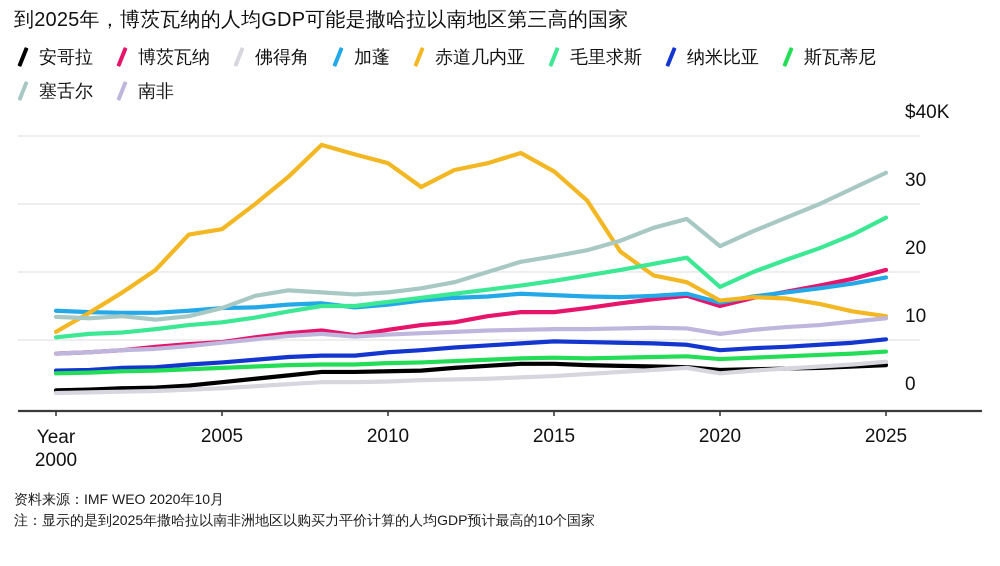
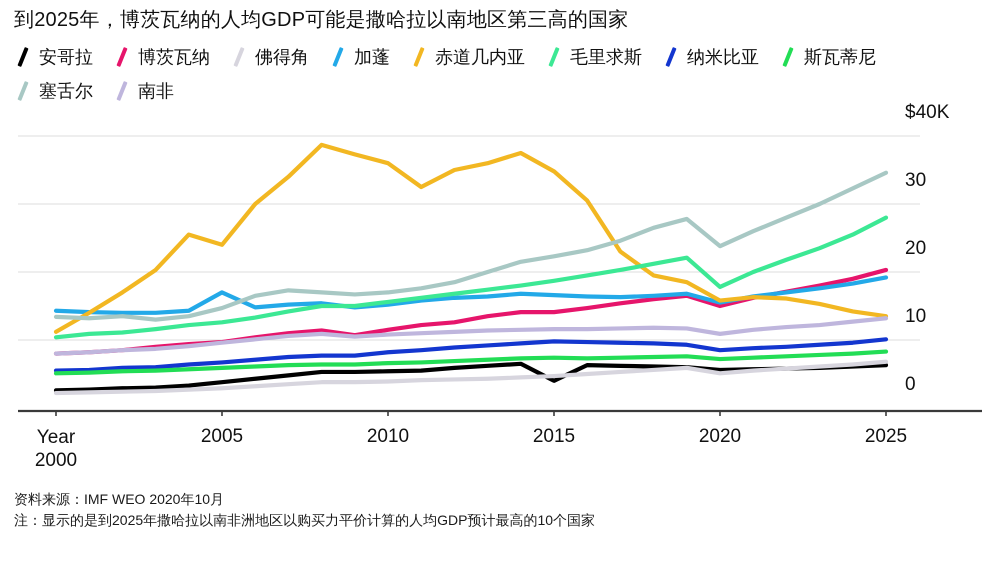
加蓬/2005: $15K -> $17K
赤道几内亚/2005: $26K -> $24K
安哥拉/2015: $6K -> $4K
